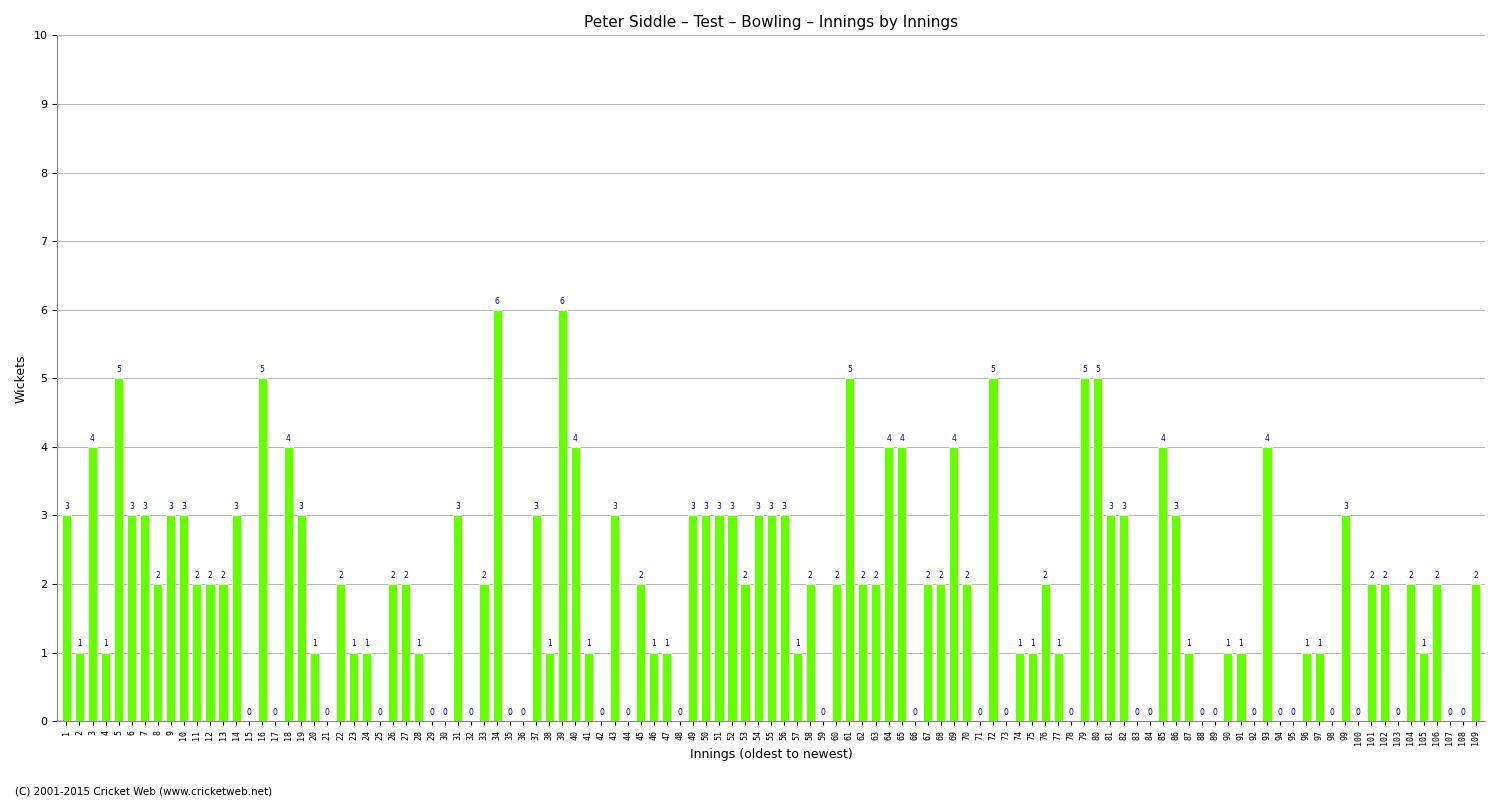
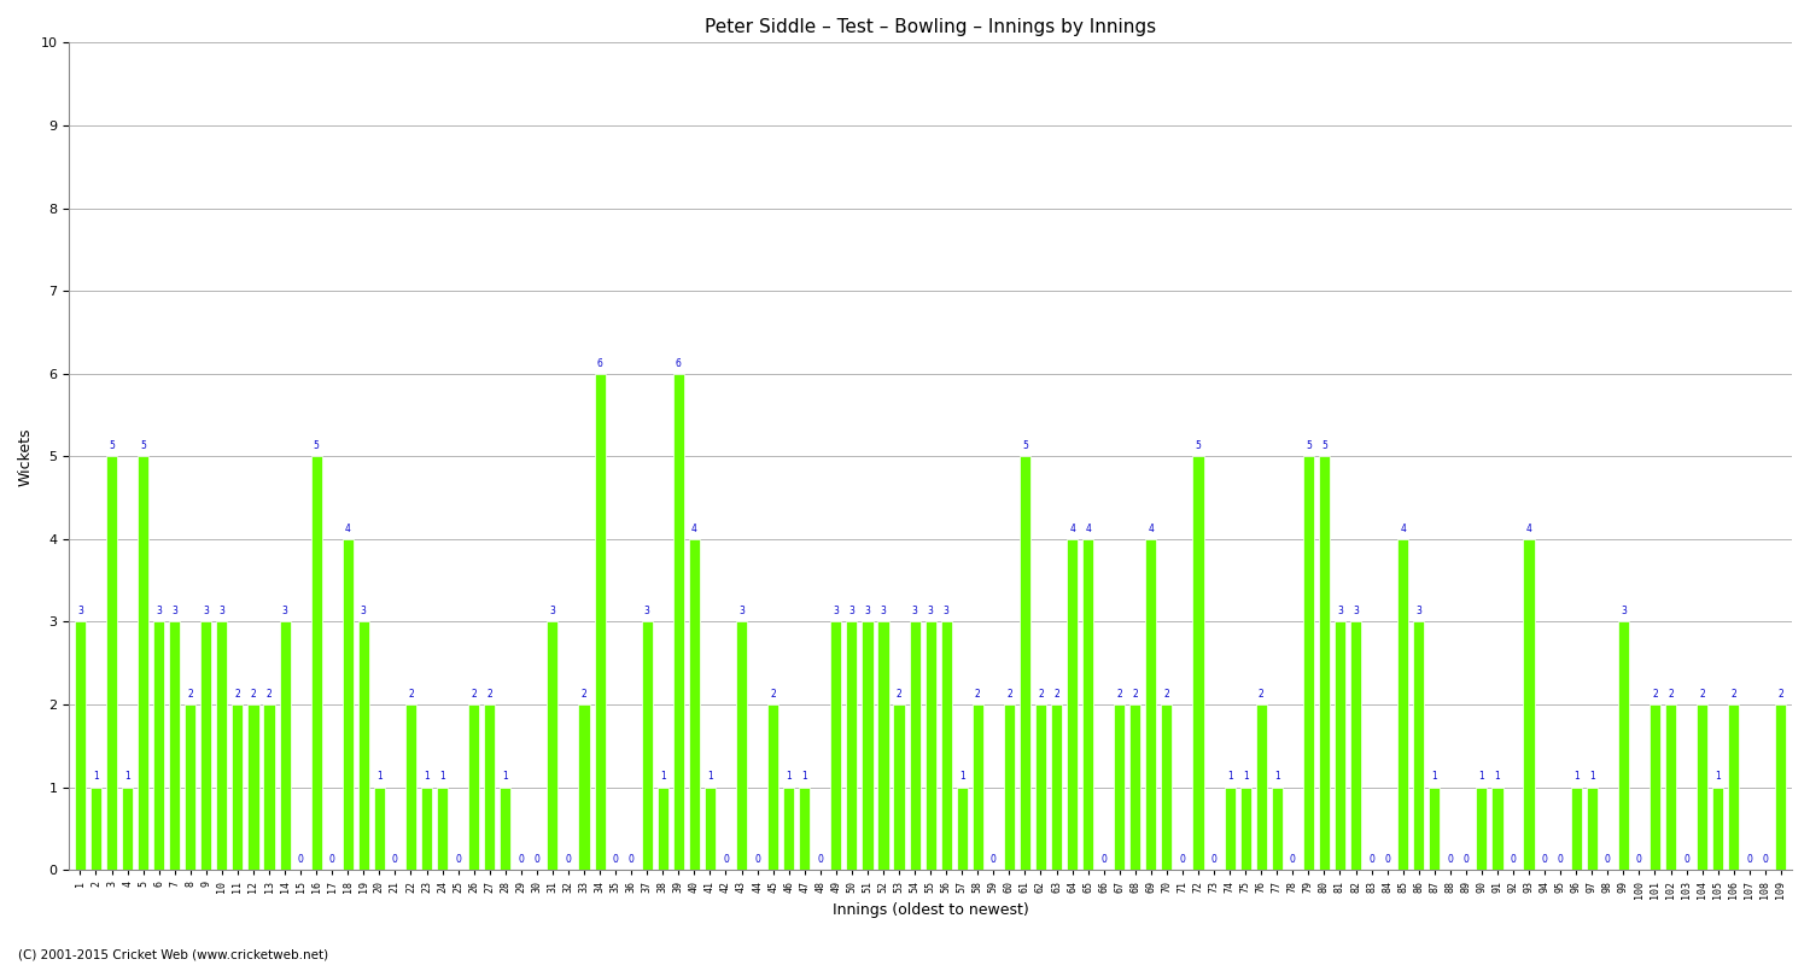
3: 4 -> 5
